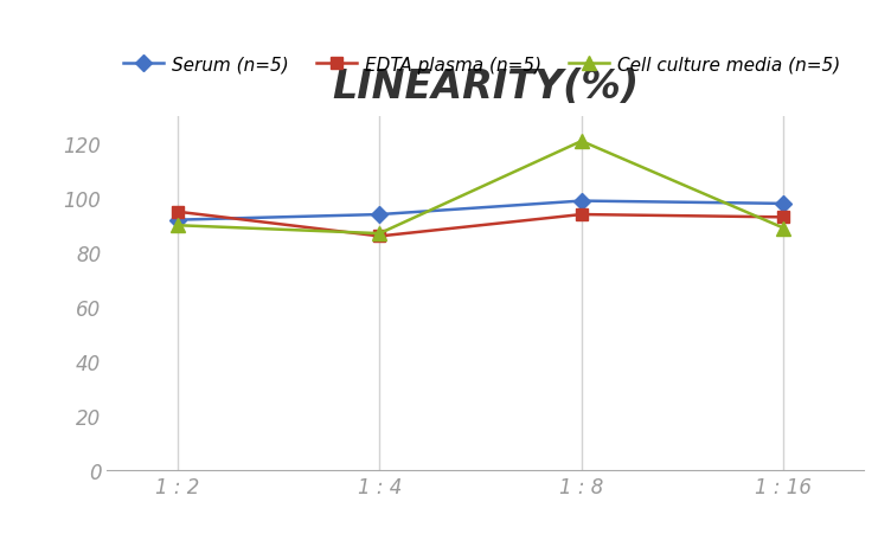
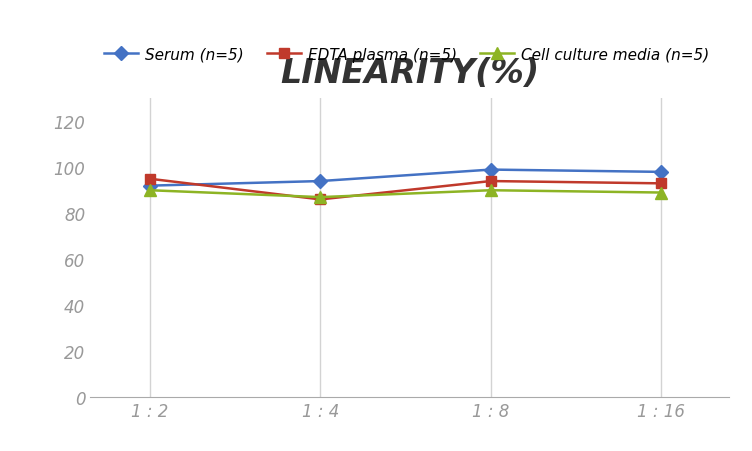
Cell culture media (n=5)/1 : 8: 121 -> 90
